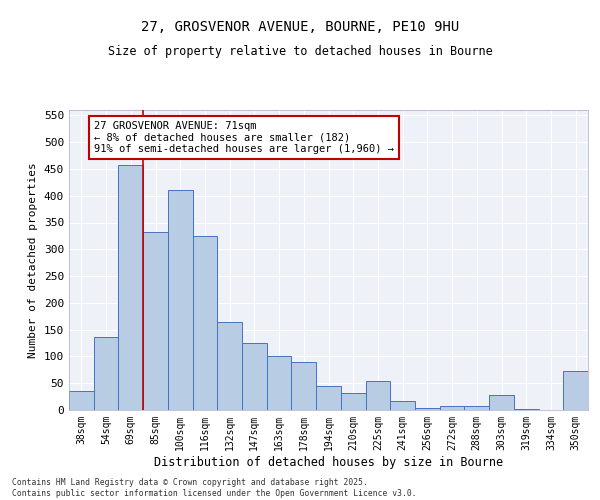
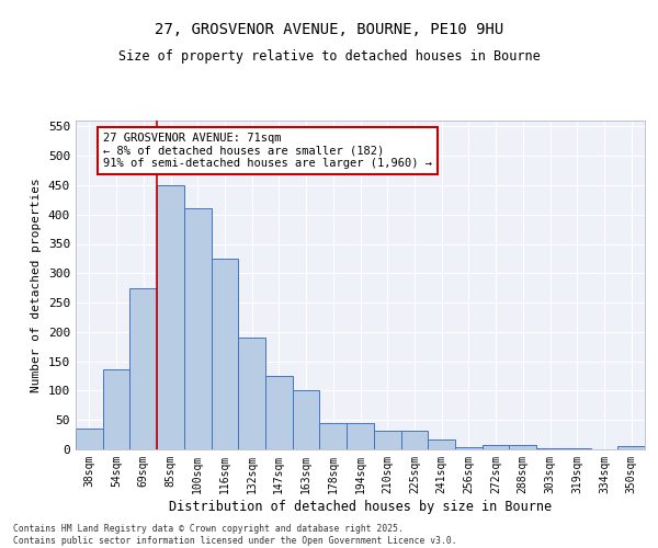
69sqm: 458 -> 275
85sqm: 332 -> 450
132sqm: 164 -> 190
178sqm: 90 -> 45
225sqm: 54 -> 31
303sqm: 28 -> 2
350sqm: 72 -> 5
